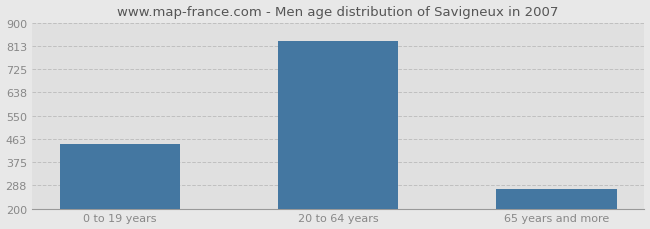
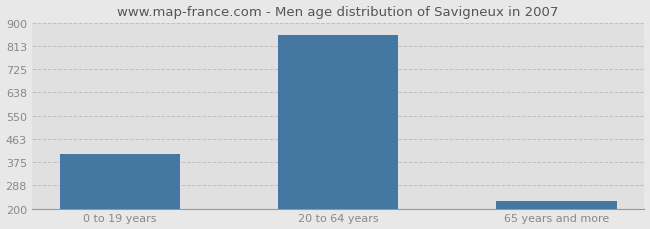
0 to 19 years: 445 -> 405
20 to 64 years: 830 -> 855
65 years and more: 275 -> 228
